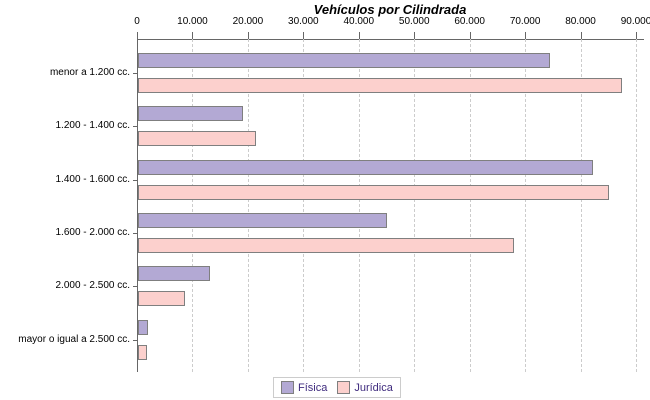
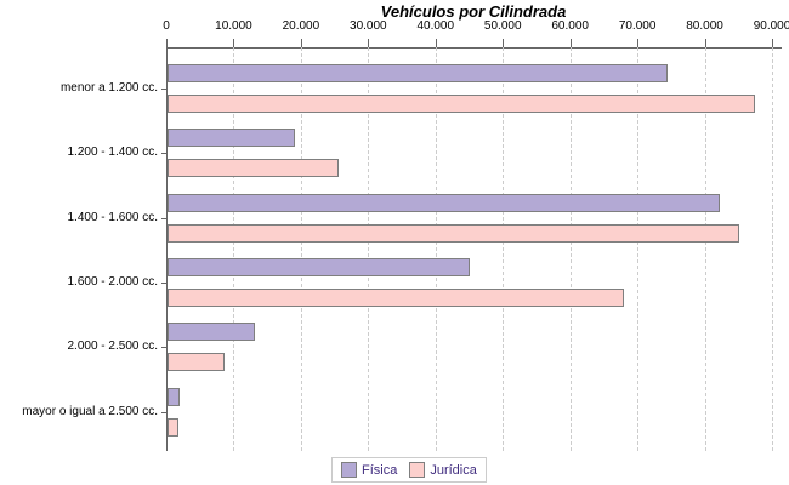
Jurídica/1.200 - 1.400 cc.: 21000 -> 25000
